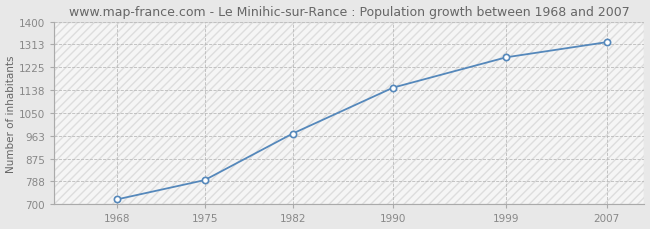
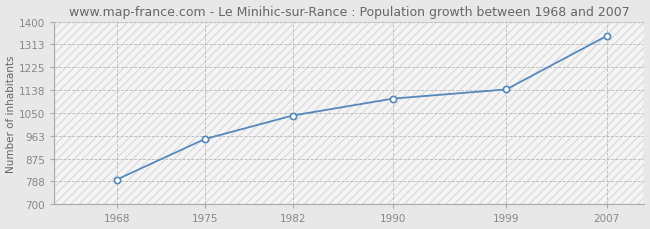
1968: 719 -> 795
1975: 793 -> 950
1982: 971 -> 1040
1990: 1147 -> 1105
1999: 1263 -> 1140
2007: 1321 -> 1345
